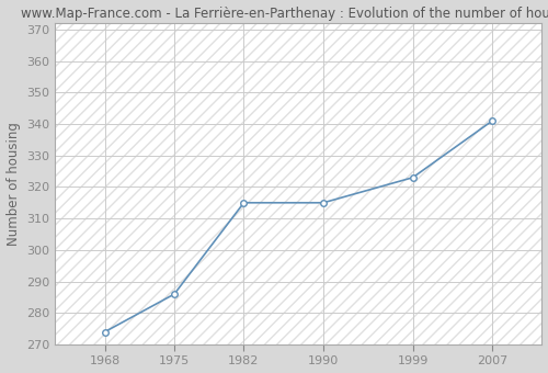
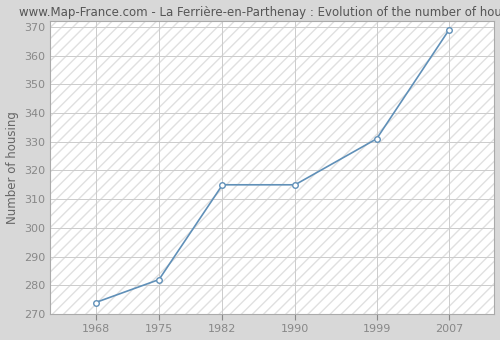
1975: 286 -> 282
1999: 323 -> 331
2007: 341 -> 369
